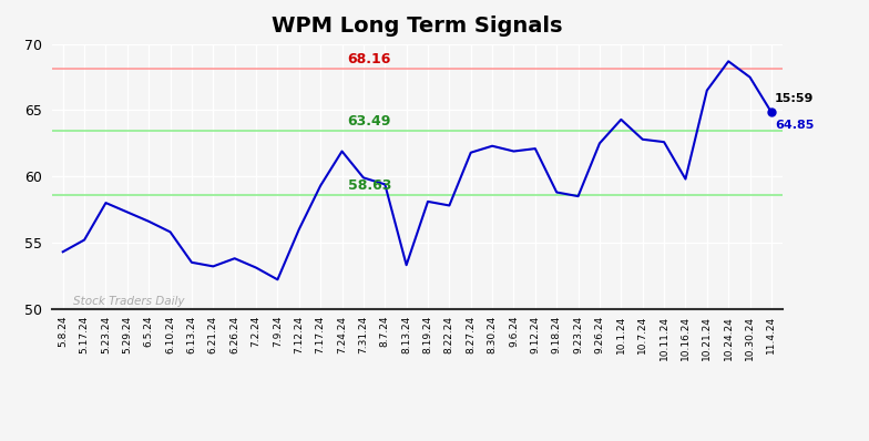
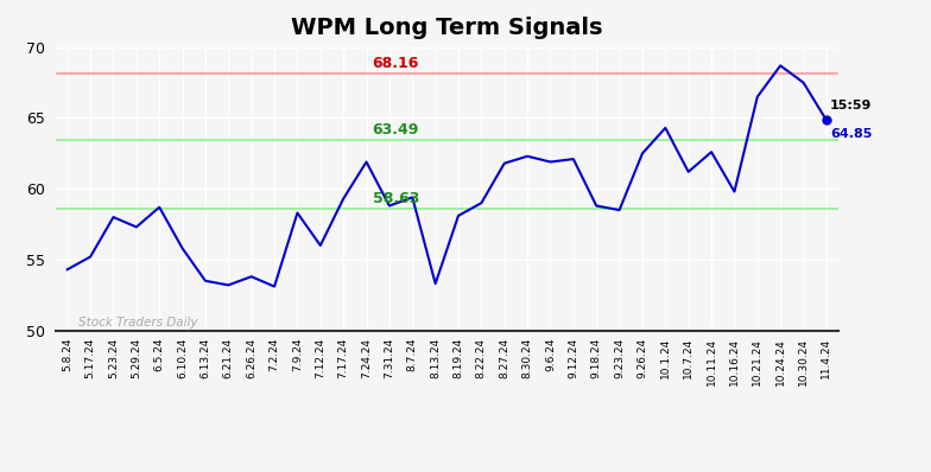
6.5.24: 56.6 -> 58.7
7.9.24: 52.2 -> 58.3
7.31.24: 59.9 -> 58.8
8.22.24: 57.8 -> 59.0
10.7.24: 62.8 -> 61.2
